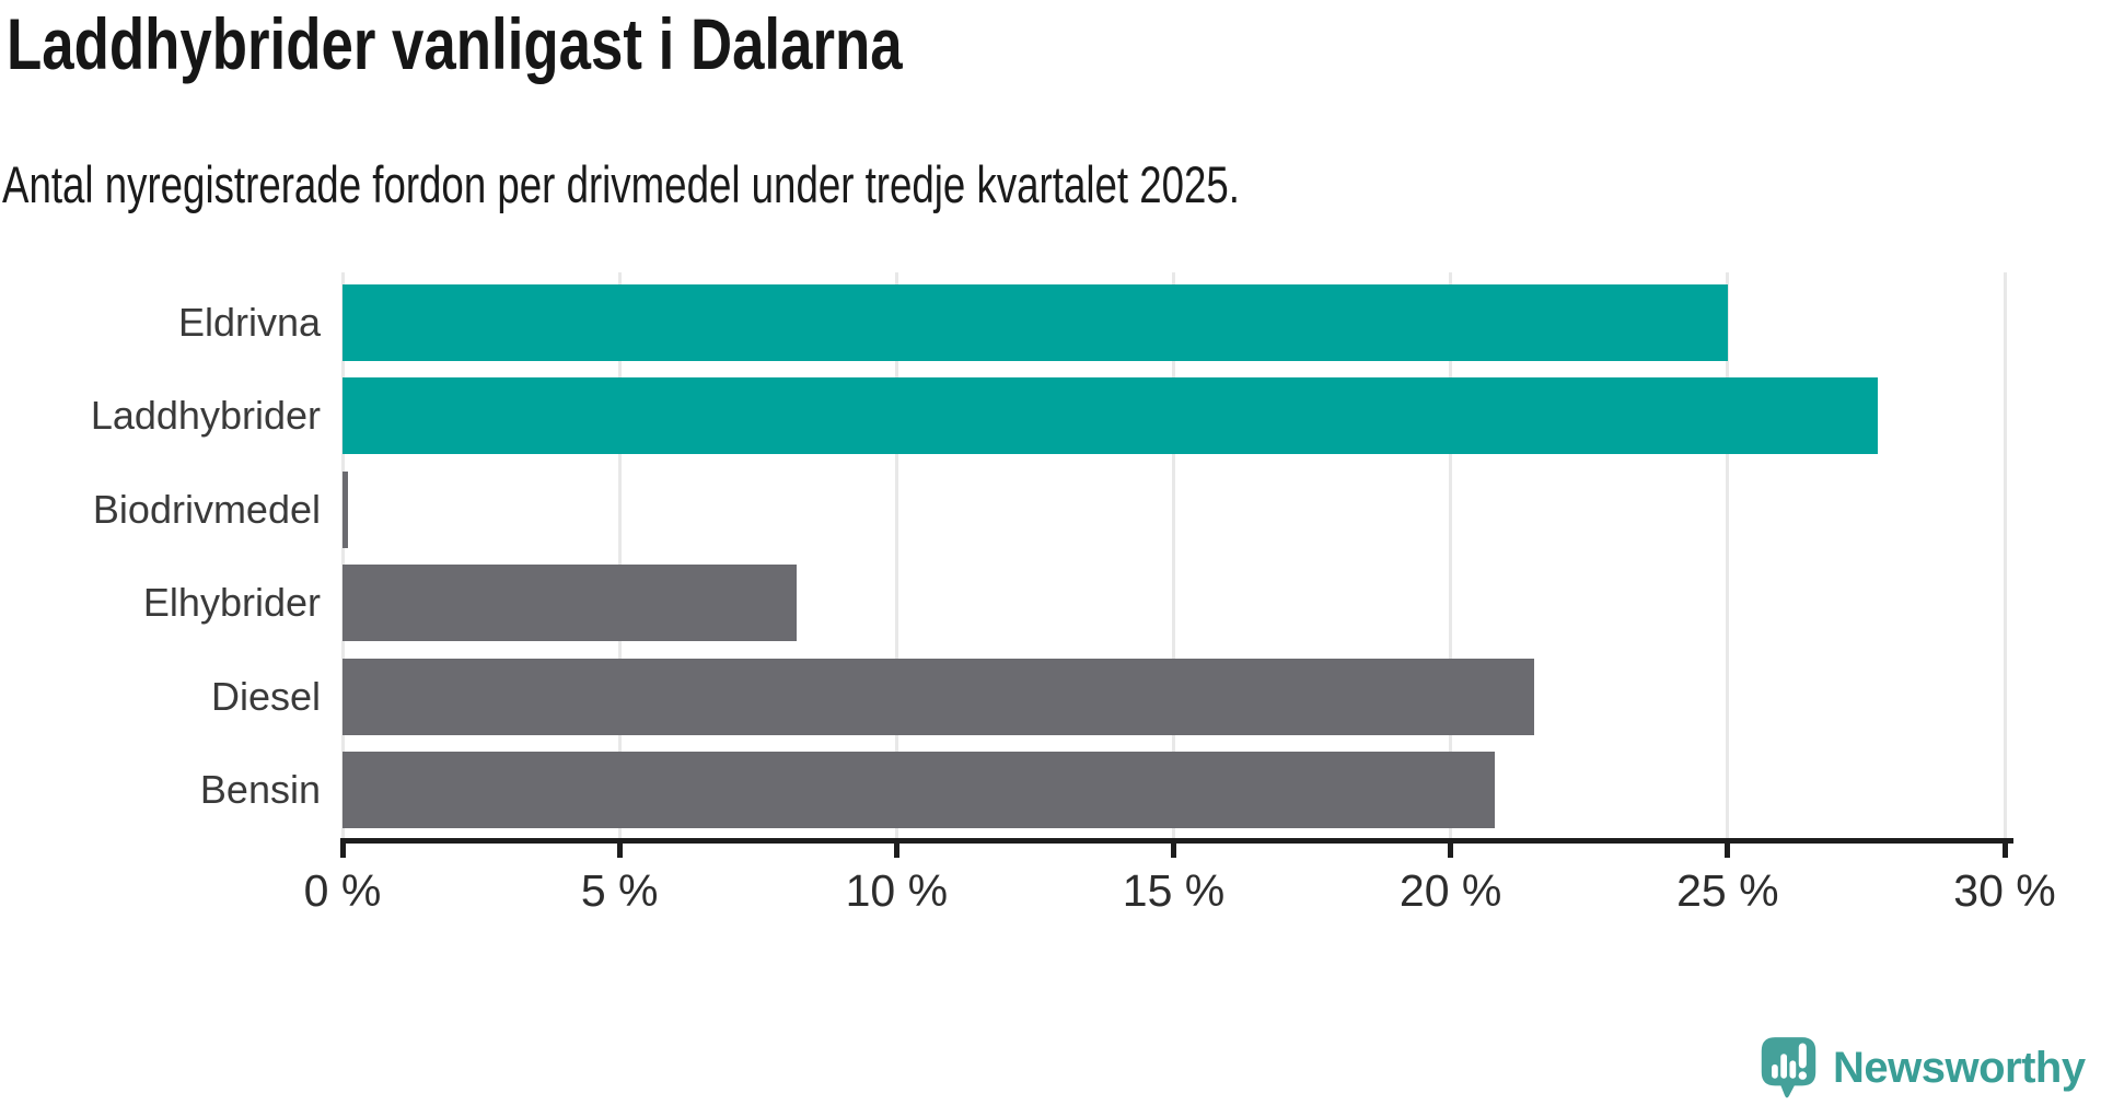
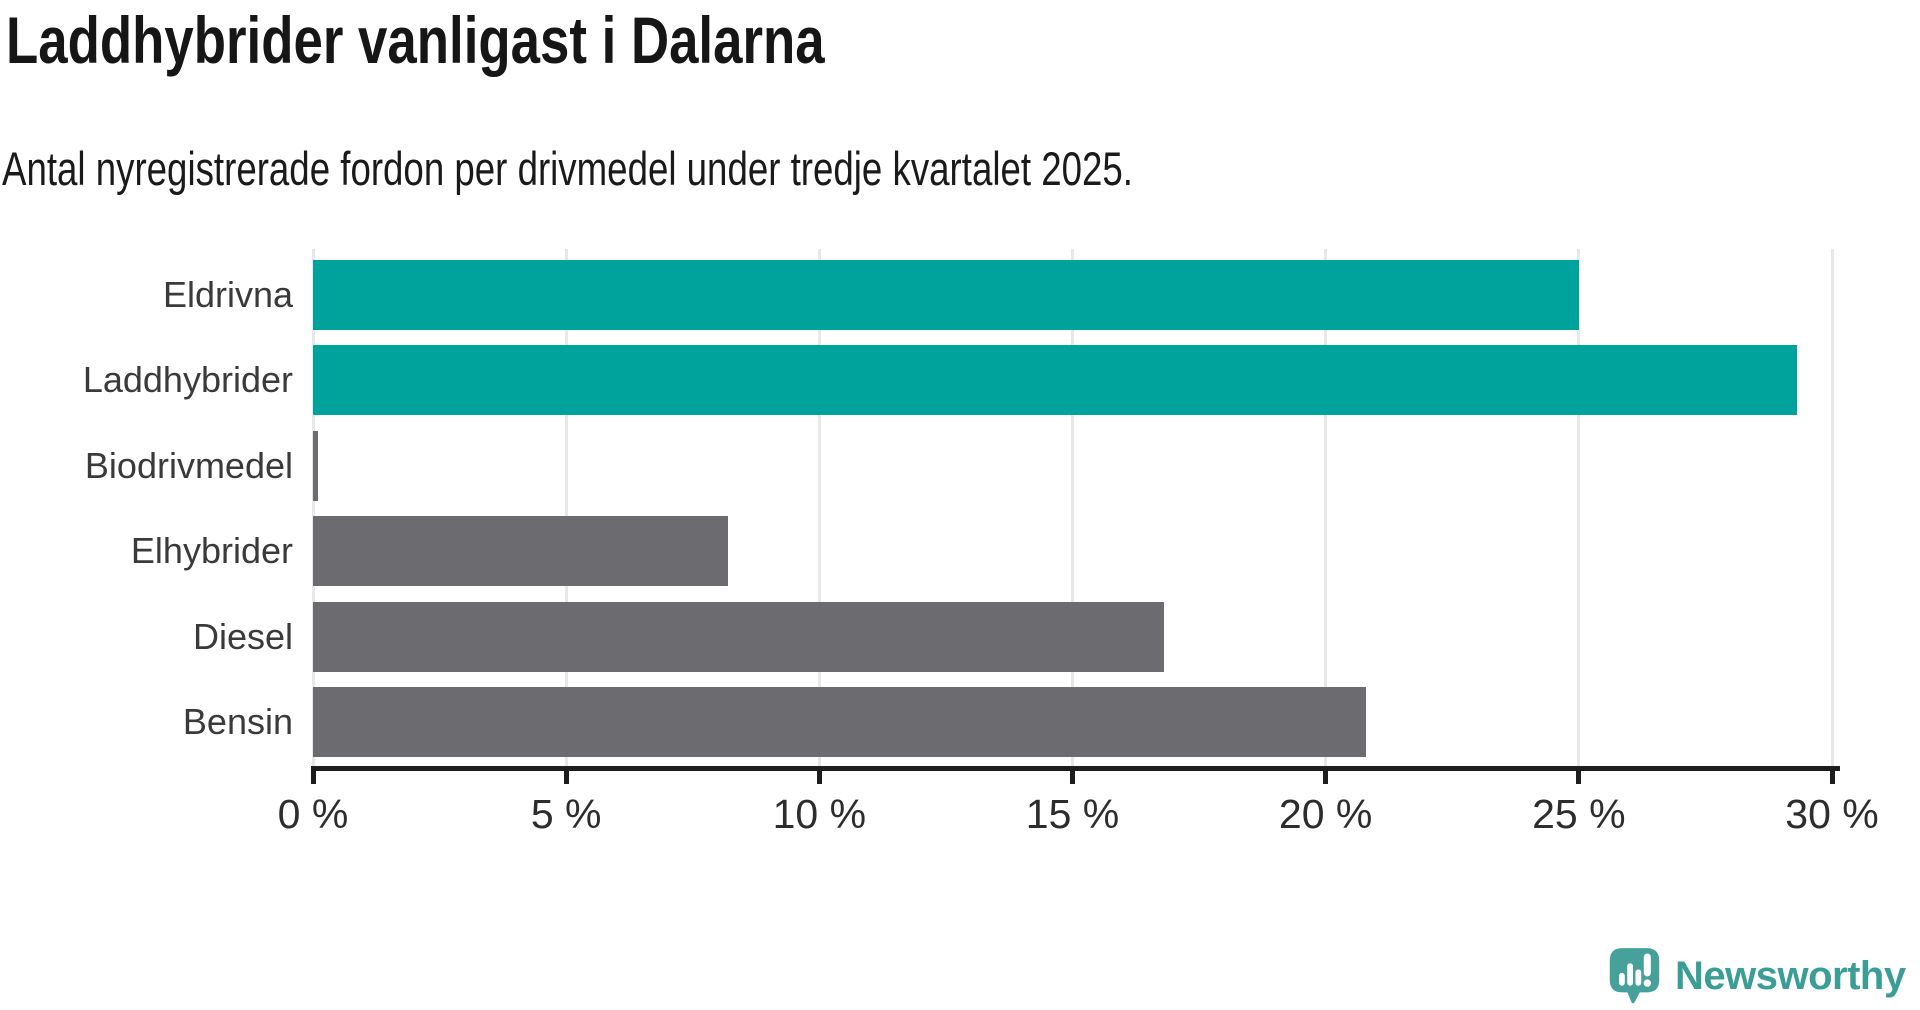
Laddhybrider: 27.7% -> 29.3%
Diesel: 21.5% -> 16.8%
